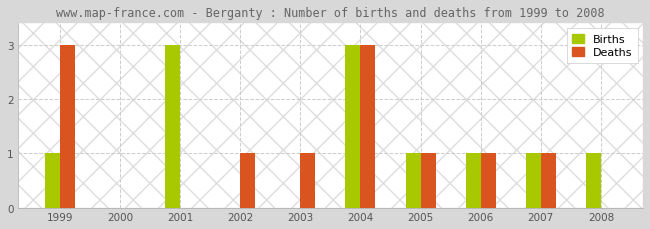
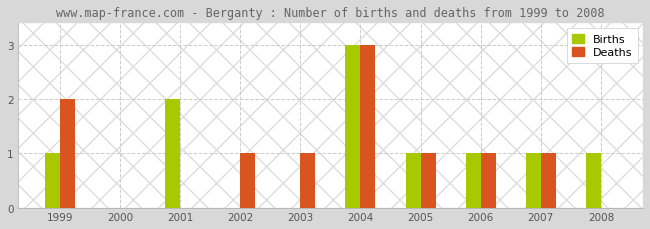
Deaths/1999: 3 -> 2
Births/2001: 3 -> 2
